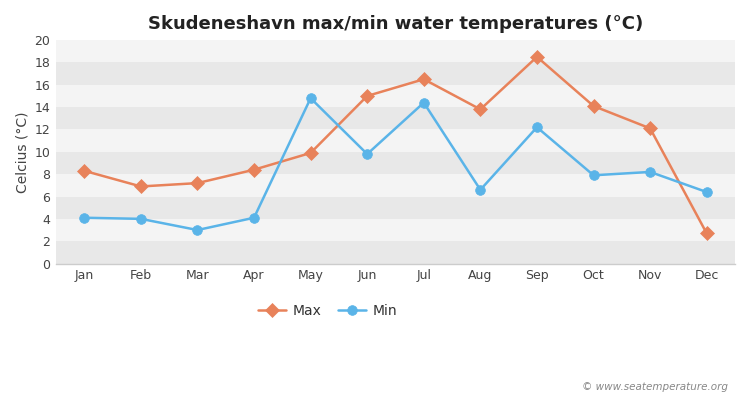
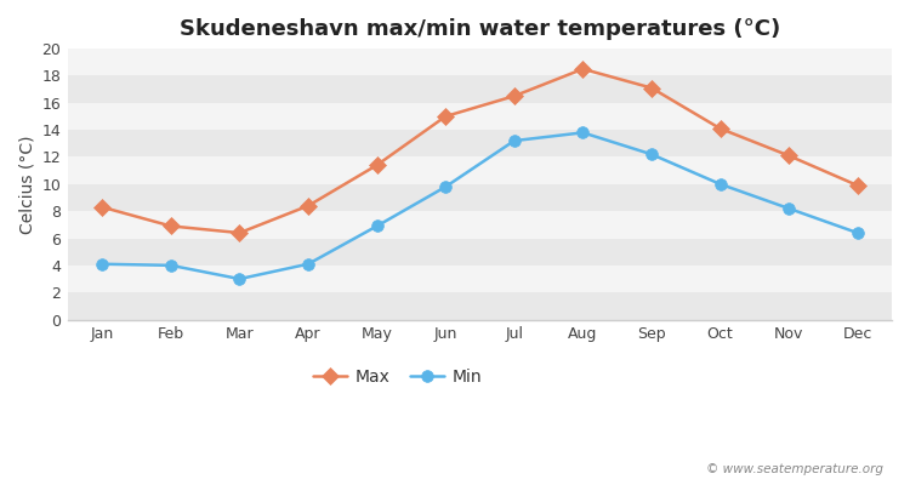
Max/Mar: 7.2 -> 6.4
Max/May: 9.9 -> 11.4
Min/May: 14.8 -> 6.9
Min/Jul: 14.4 -> 13.2
Max/Aug: 13.8 -> 18.5
Min/Aug: 6.6 -> 13.8
Max/Sep: 18.5 -> 17.1
Min/Oct: 7.9 -> 10.0
Max/Dec: 2.7 -> 9.9
